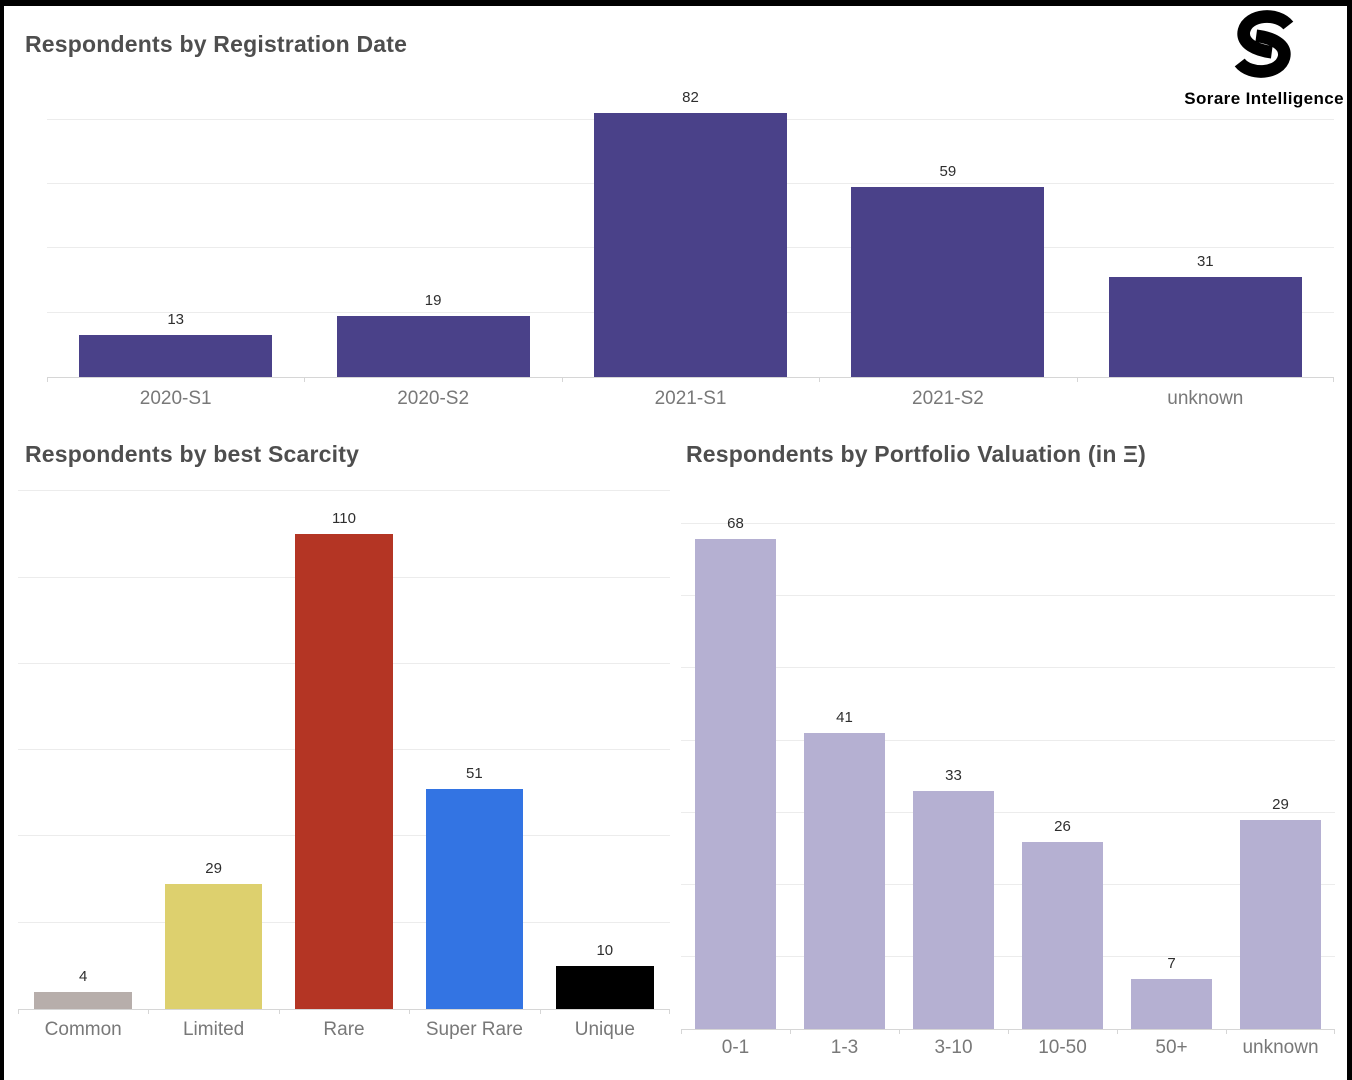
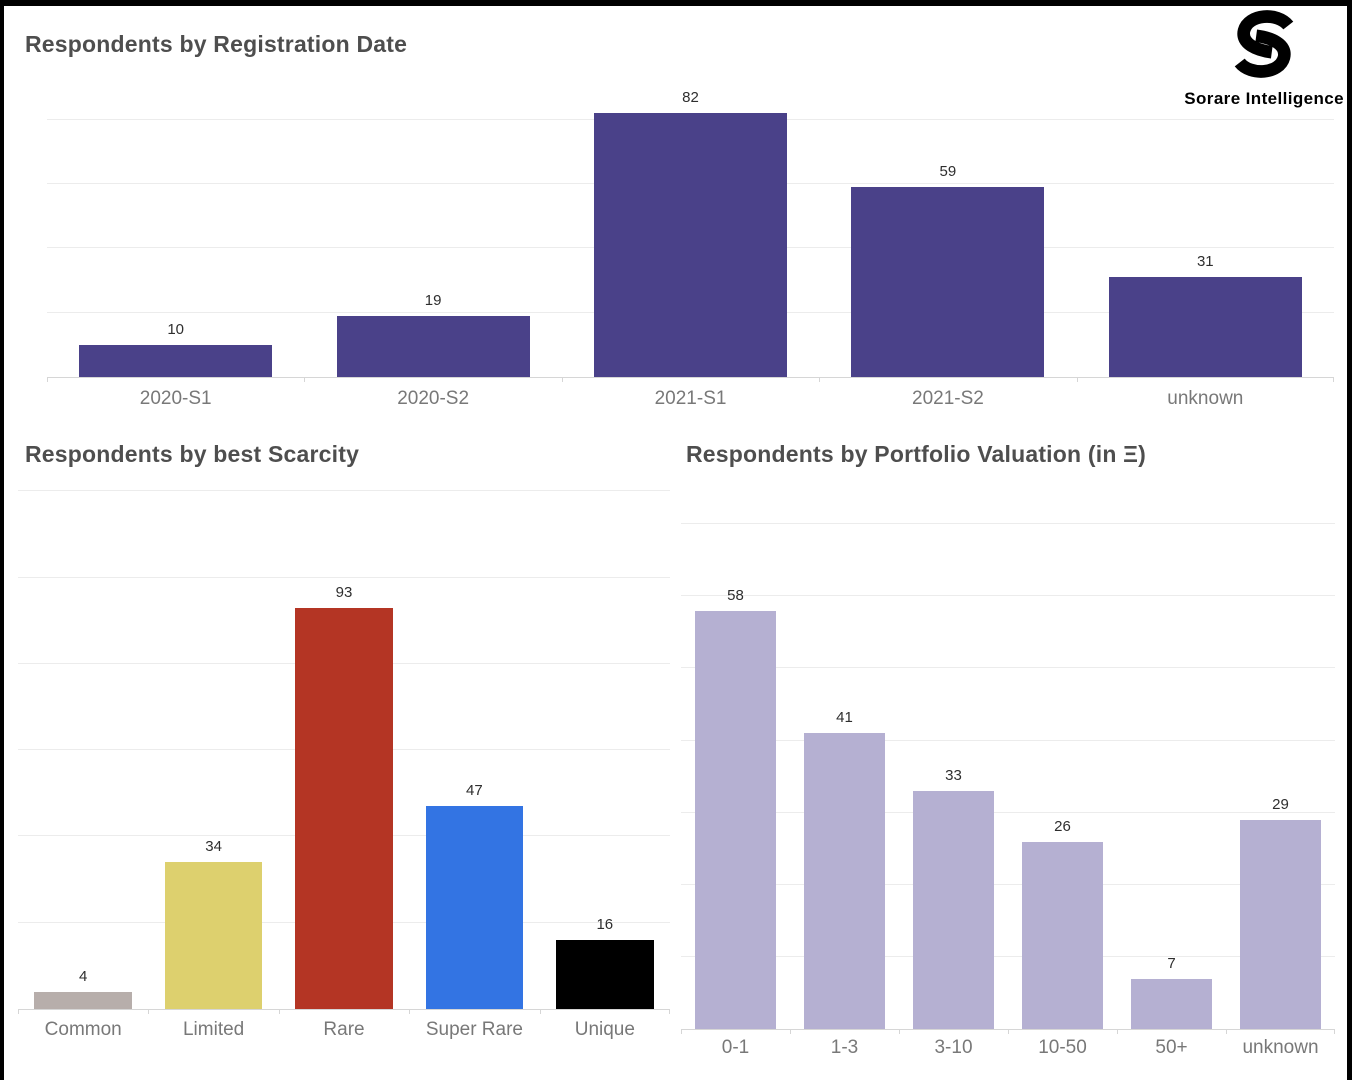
Respondents by Registration Date/2020-S1: 13 -> 10
Respondents by best Scarcity/Limited: 29 -> 34
Respondents by best Scarcity/Rare: 110 -> 93
Respondents by best Scarcity/Super Rare: 51 -> 47
Respondents by best Scarcity/Unique: 10 -> 16
Respondents by Portfolio Valuation (in Ξ)/0-1: 68 -> 58
